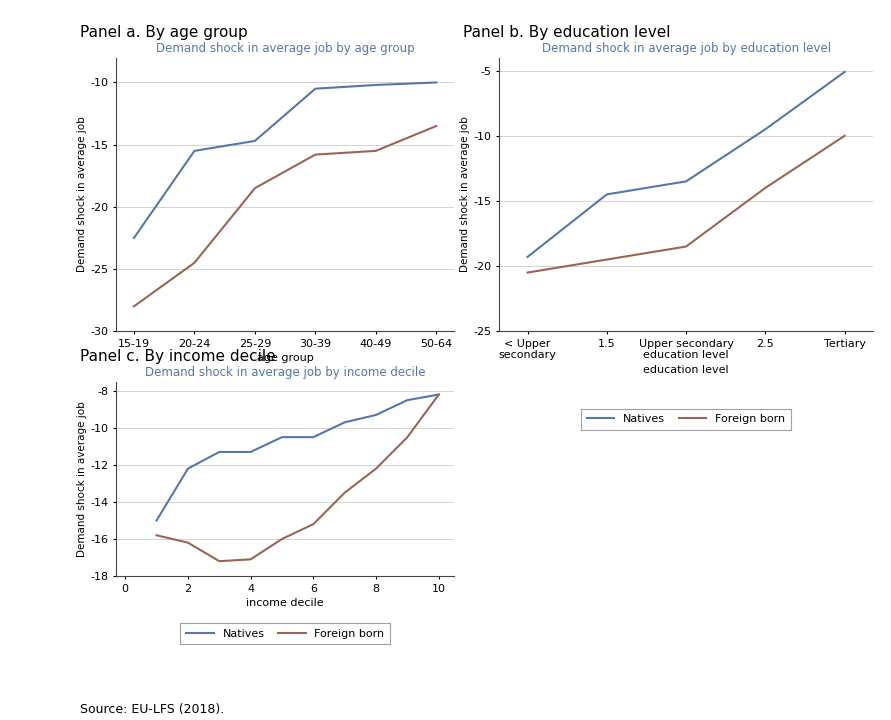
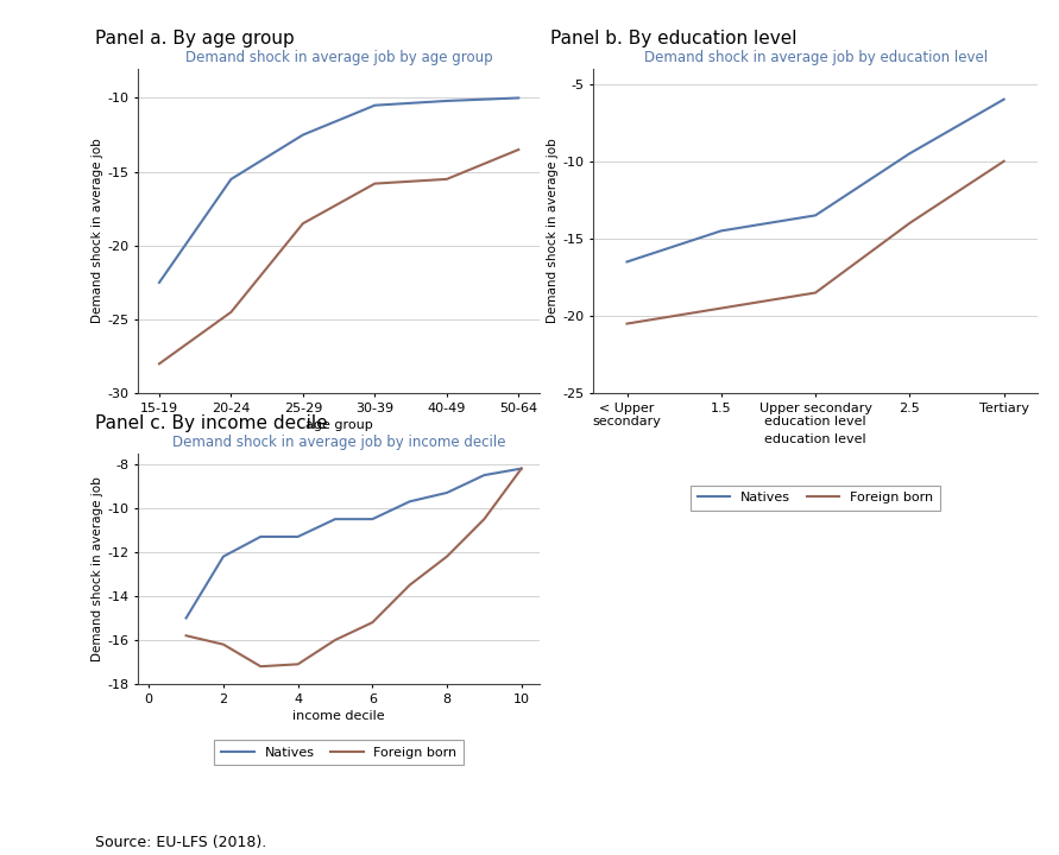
Demand shock in average job by age group/Natives/25-29: -14.7 -> -12.5
Demand shock in average job by education level/Natives/< Upper secondary: -19.3 -> -16.5
Demand shock in average job by education level/Natives/Tertiary: -5.1 -> -6.0
